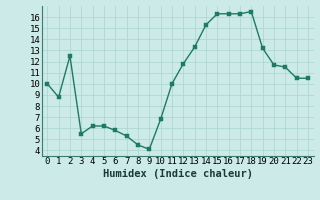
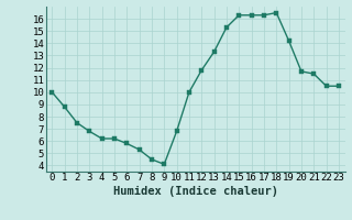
2: 12.5 -> 7.5
3: 5.5 -> 6.8
19: 13.2 -> 14.2
